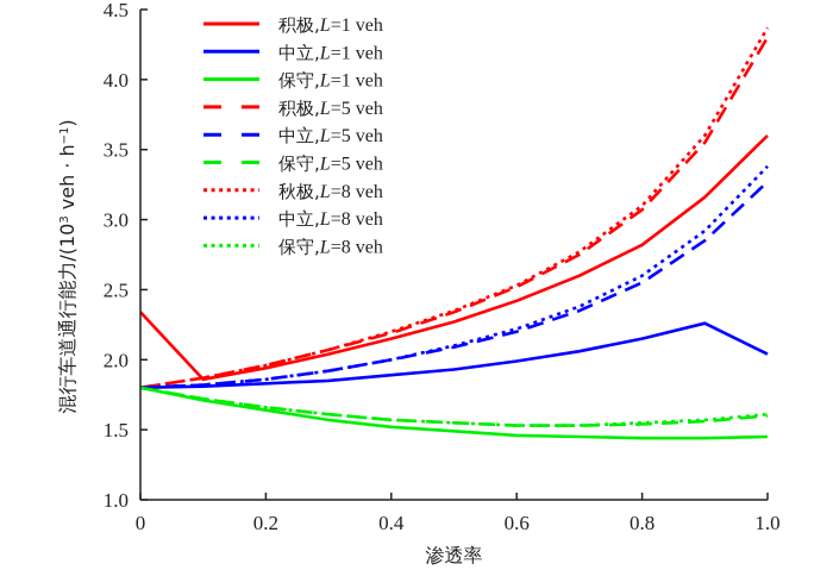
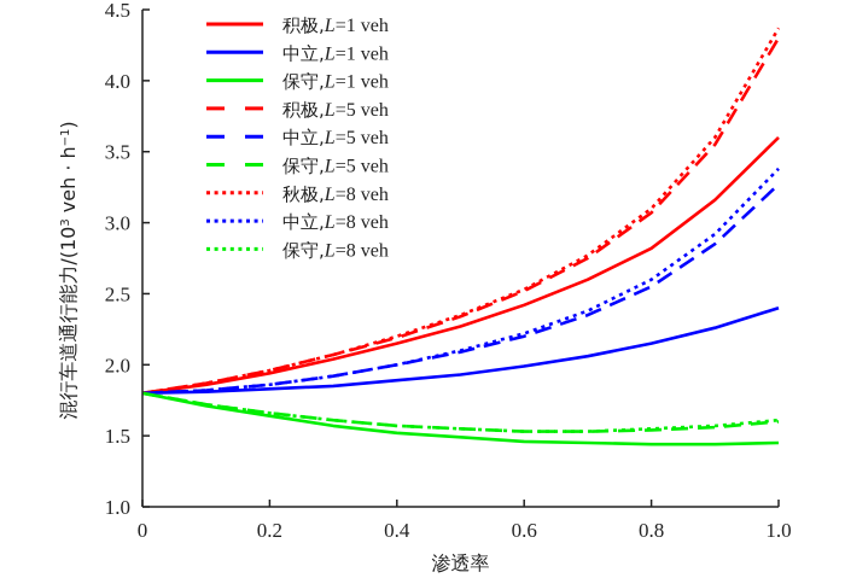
积极,L=1 veh/0: 2.34 -> 1.80
中立,L=1 veh/1.0: 2.04 -> 2.40
